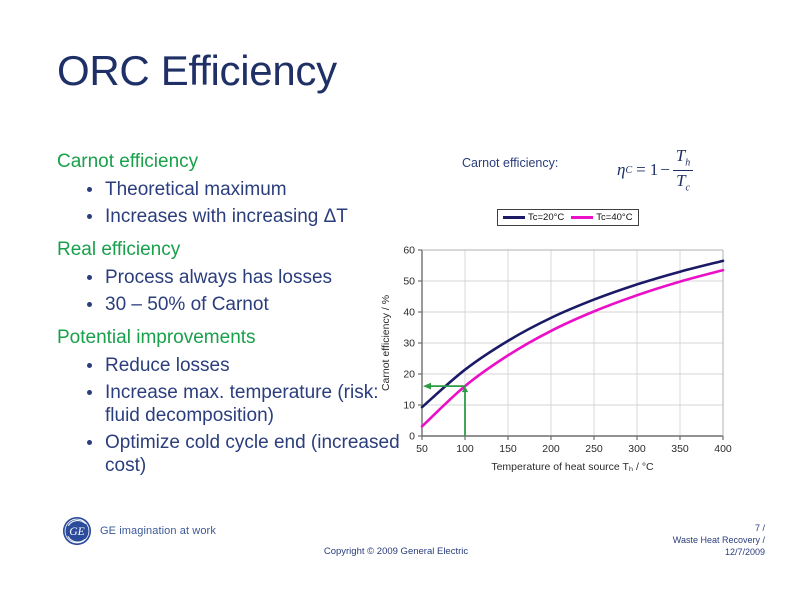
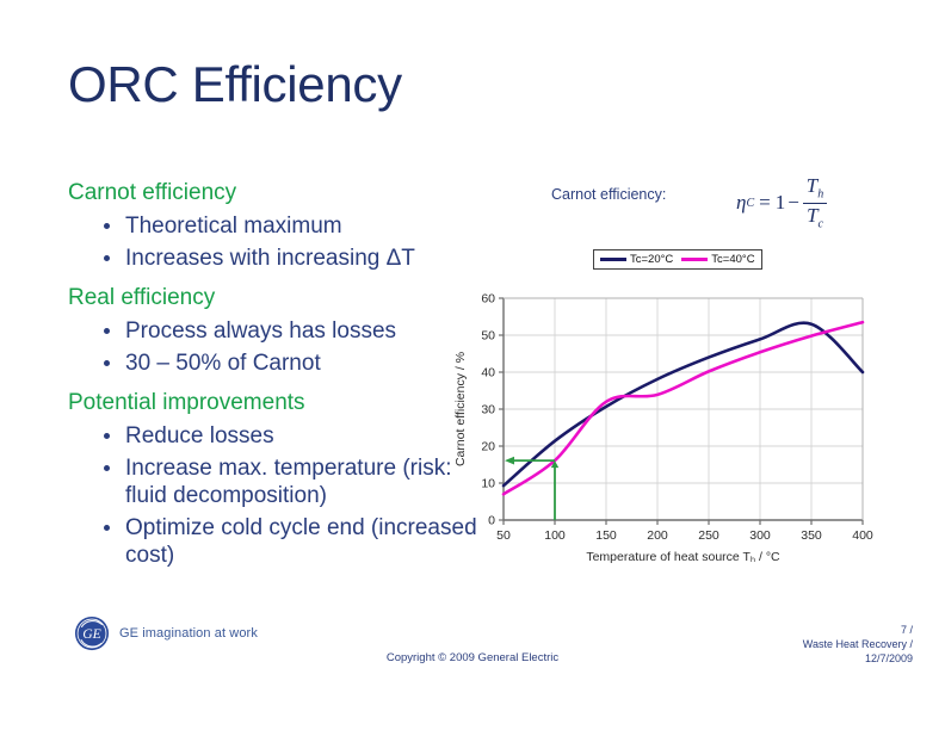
Tc=40°C/50: 3 -> 7
Tc=40°C/150: 26 -> 32
Tc=20°C/400: 56 -> 40
